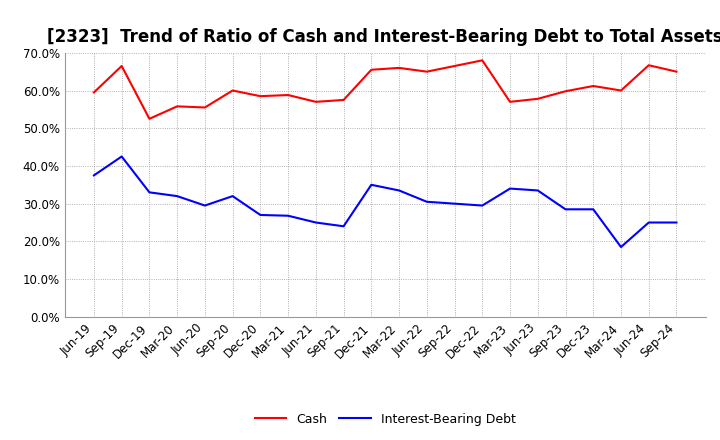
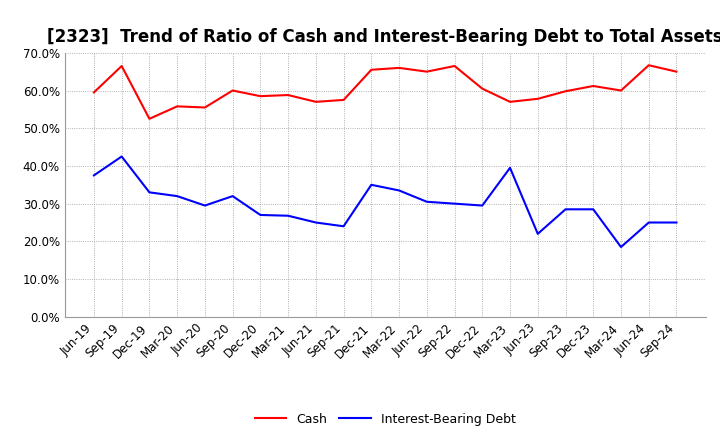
Cash/Dec-22: 68.0% -> 60.5%
Interest-Bearing Debt/Mar-23: 34.0% -> 39.5%
Interest-Bearing Debt/Jun-23: 33.5% -> 22.0%
